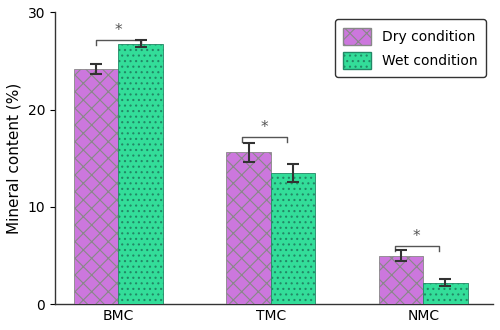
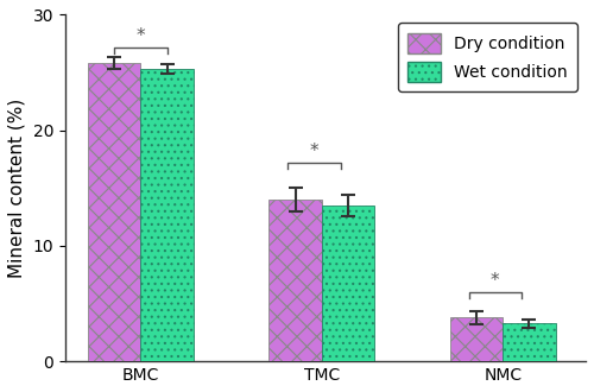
Dry condition/BMC: 24.2 -> 25.8
Wet condition/BMC: 26.8 -> 25.3
Dry condition/TMC: 15.6 -> 14.0
Dry condition/NMC: 5.0 -> 3.8
Wet condition/NMC: 2.2 -> 3.3
